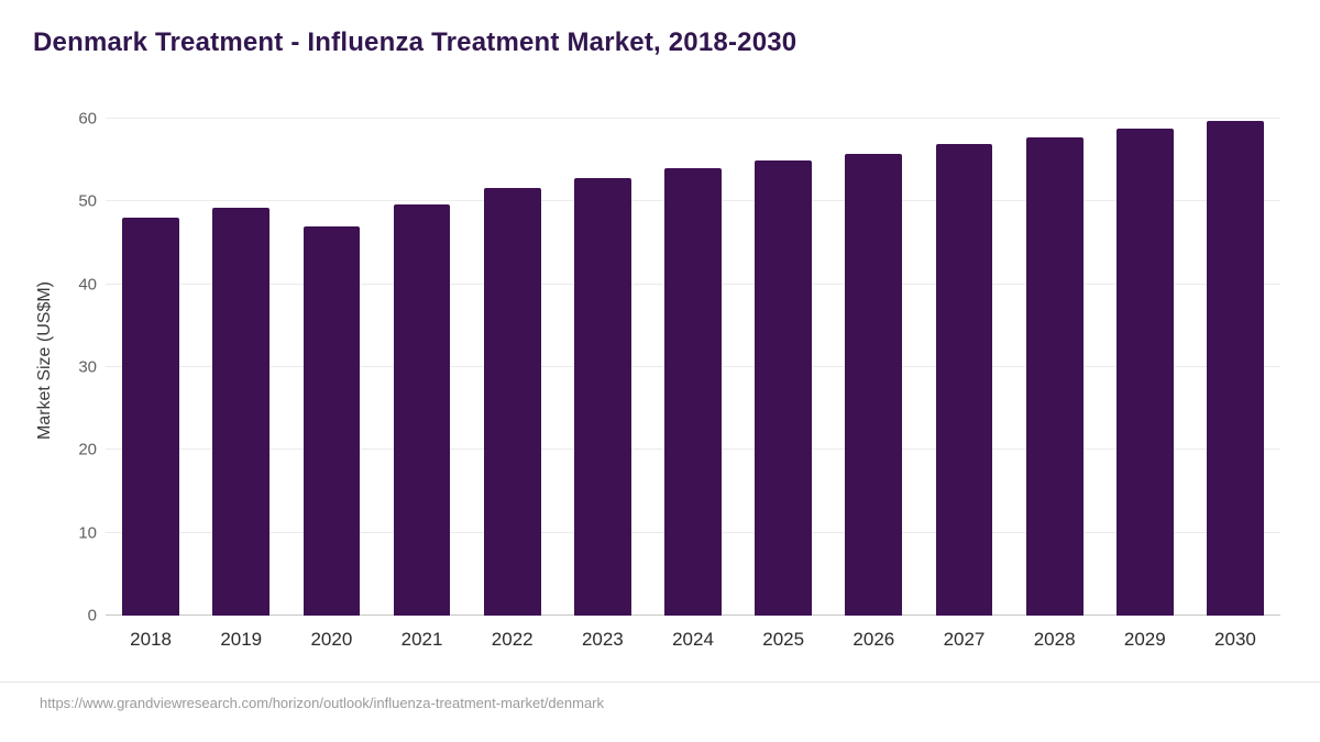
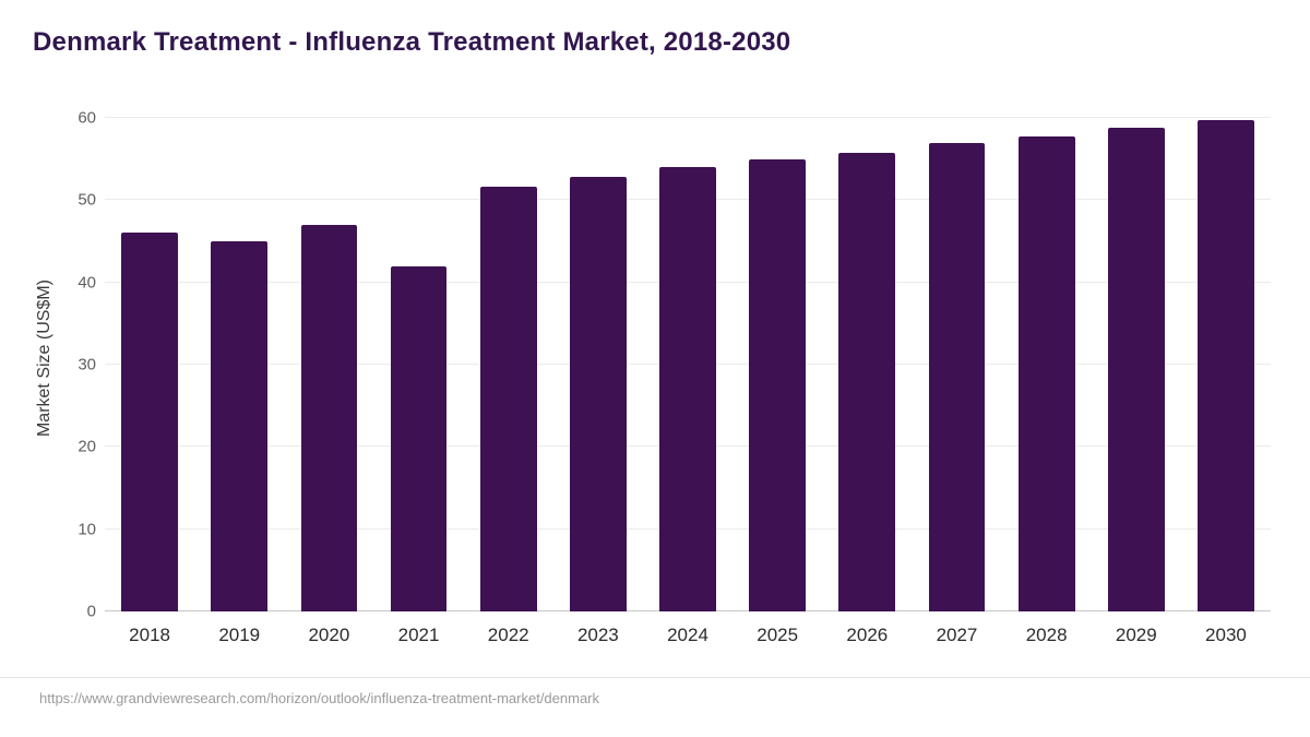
2018: 48 -> 46
2019: 49 -> 45
2021: 50 -> 42
